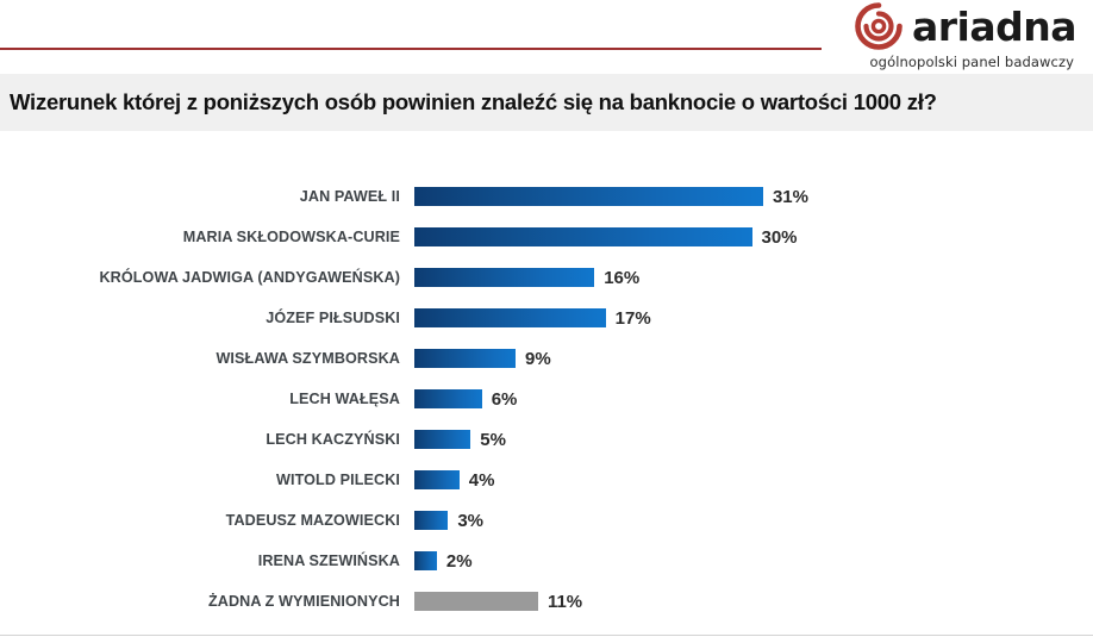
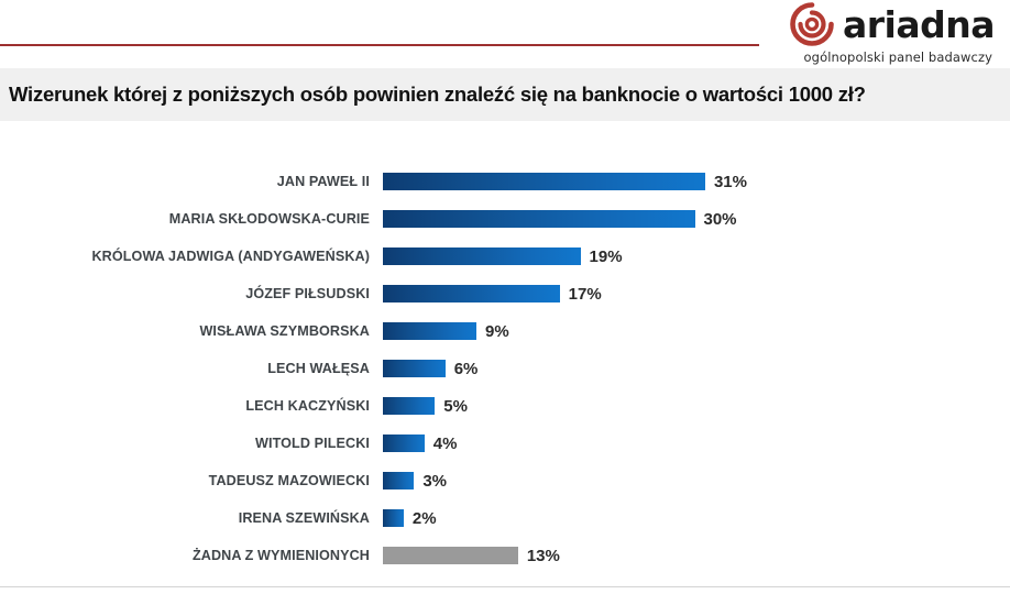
KRÓLOWA JADWIGA (ANDYGAWEŃSKA): 16% -> 19%
ŻADNA Z WYMIENIONYCH: 11% -> 13%
